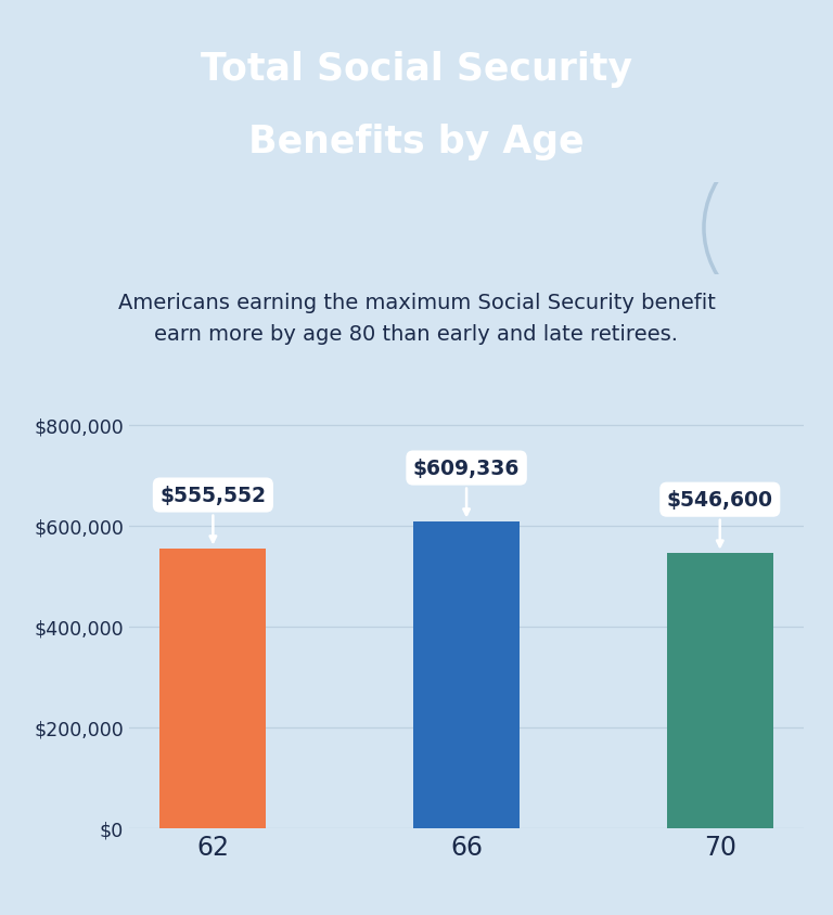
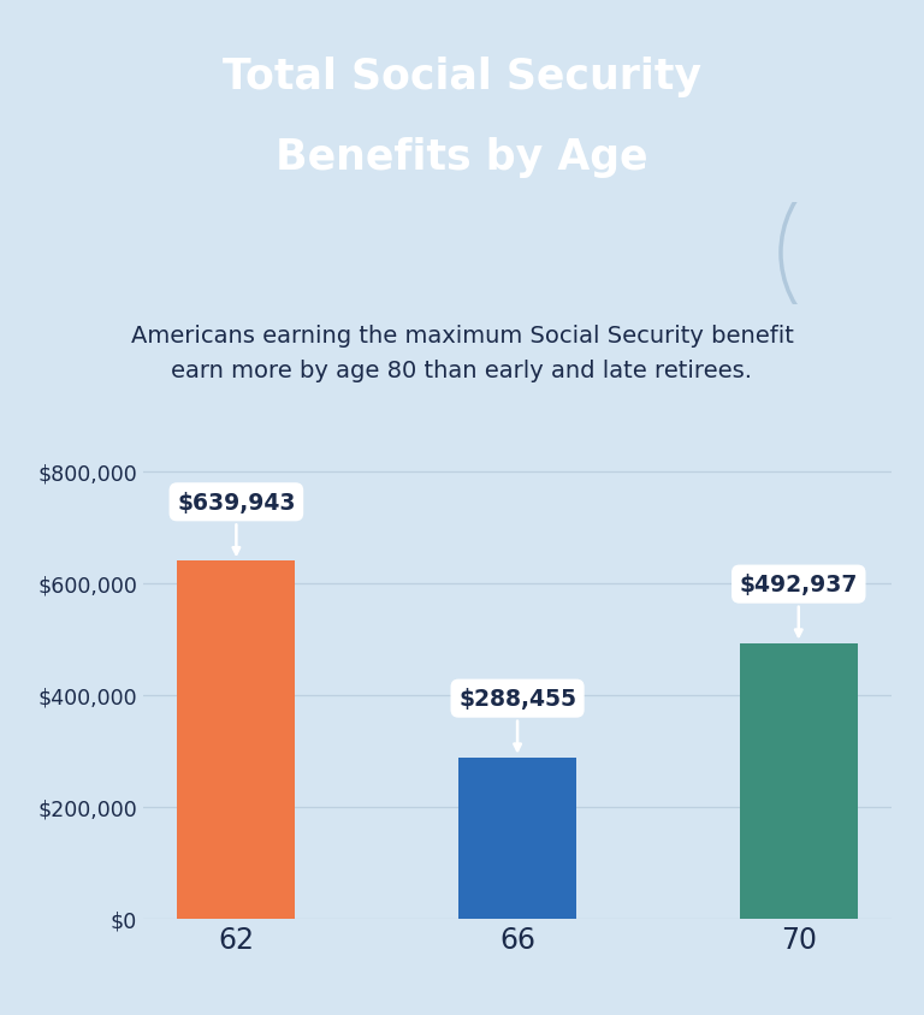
62: $555,552 -> $639,943
66: $609,336 -> $288,455
70: $546,600 -> $492,937
